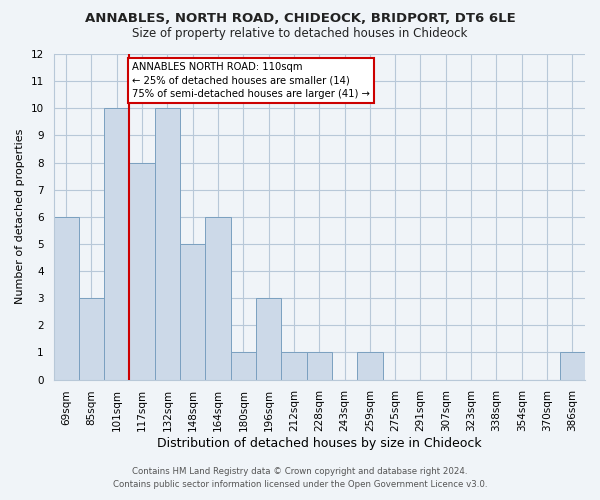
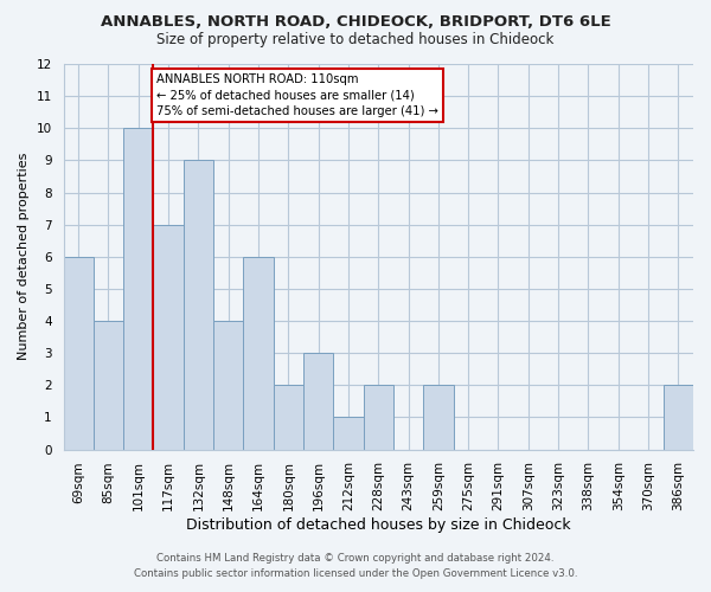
85sqm: 3 -> 4
117sqm: 8 -> 7
132sqm: 10 -> 9
148sqm: 5 -> 4
180sqm: 1 -> 2
228sqm: 1 -> 2
259sqm: 1 -> 2
386sqm: 1 -> 2
